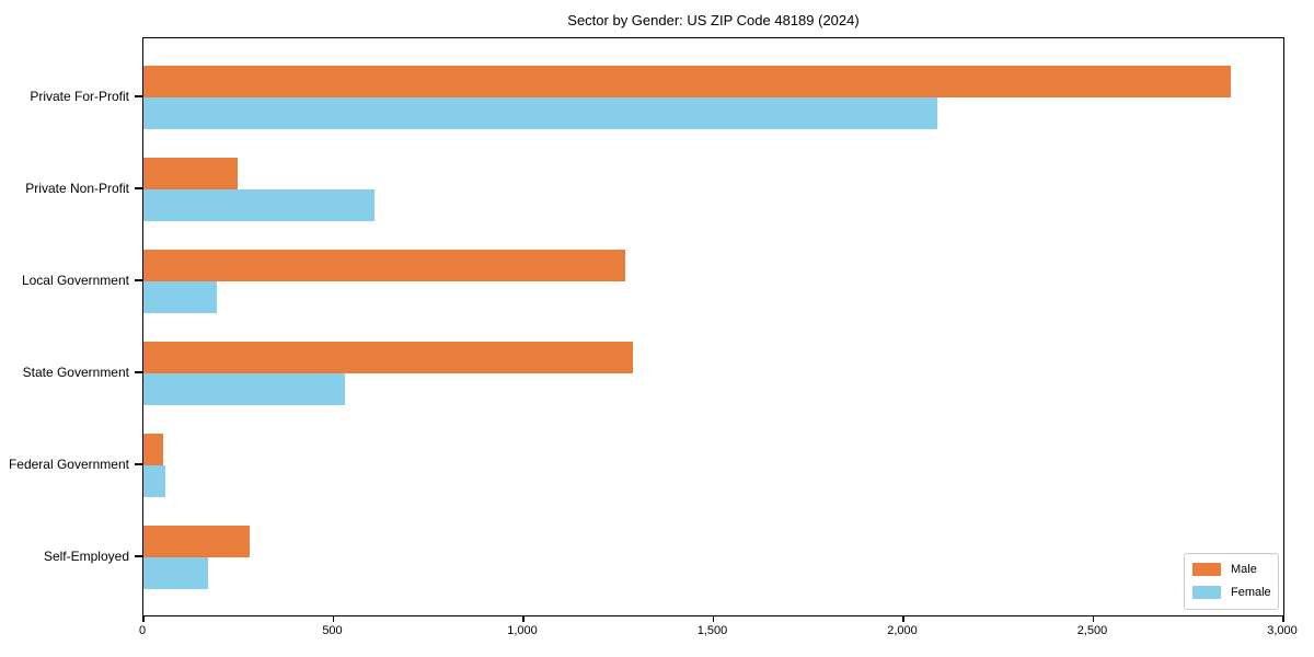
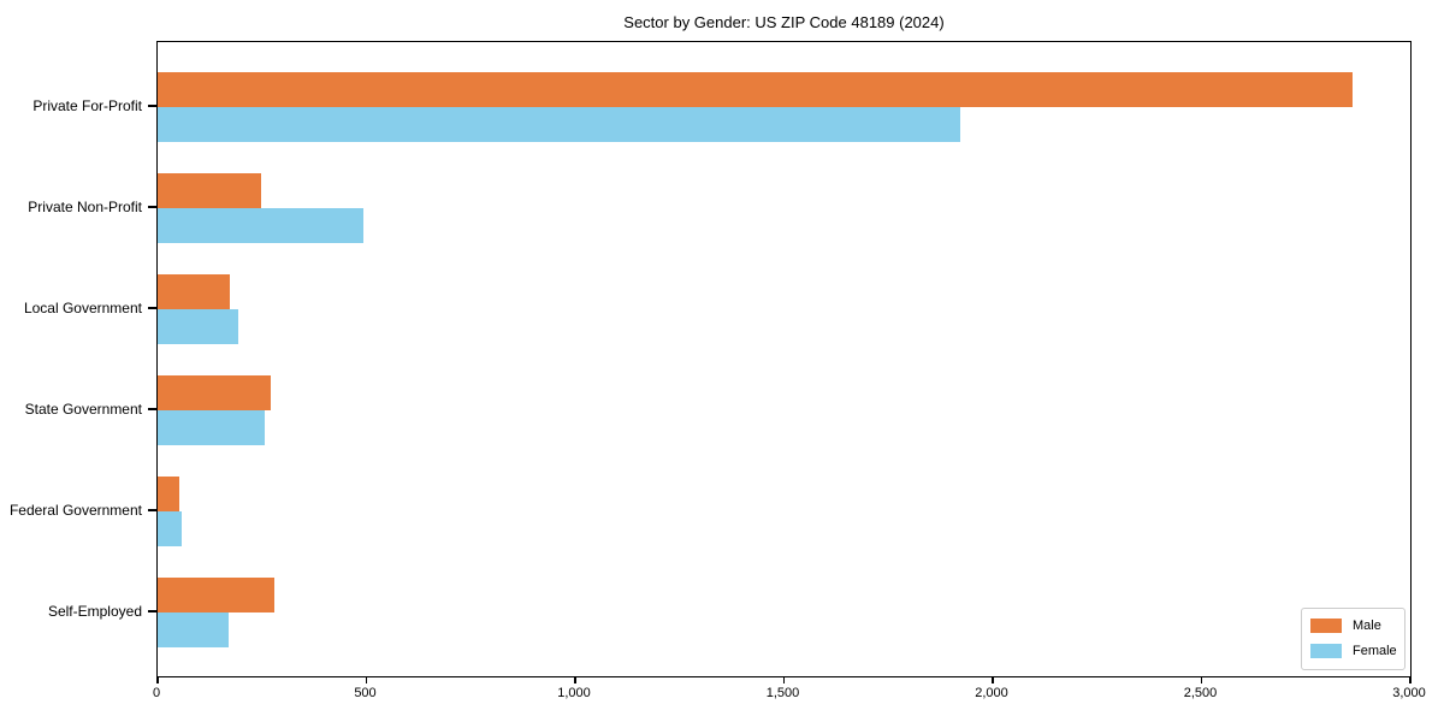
Female/Private For-Profit: 2090 -> 1920
Female/Private Non-Profit: 610 -> 490
Male/Local Government: 1270 -> 170
Male/State Government: 1290 -> 270
Female/State Government: 530 -> 260
